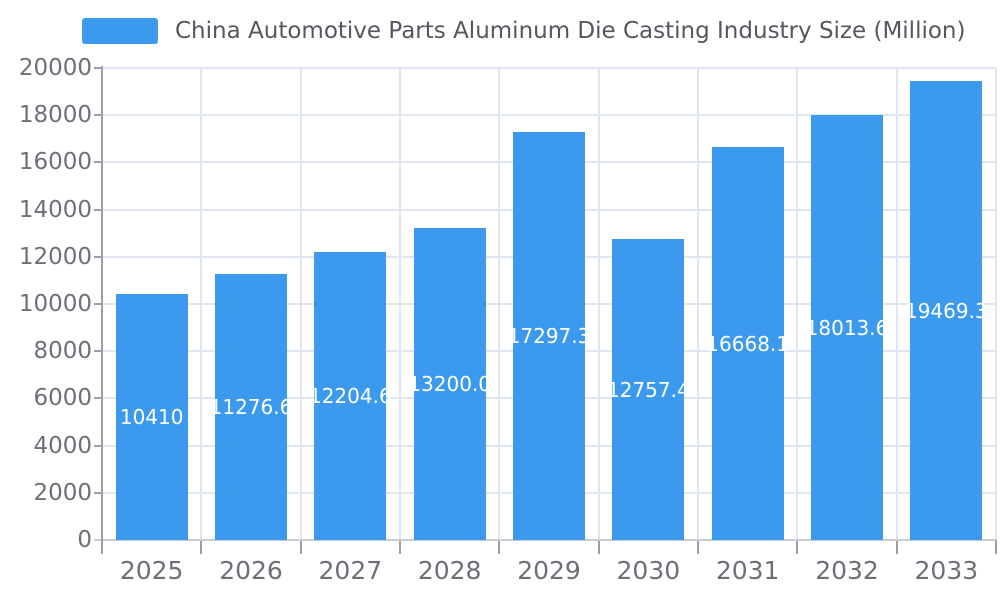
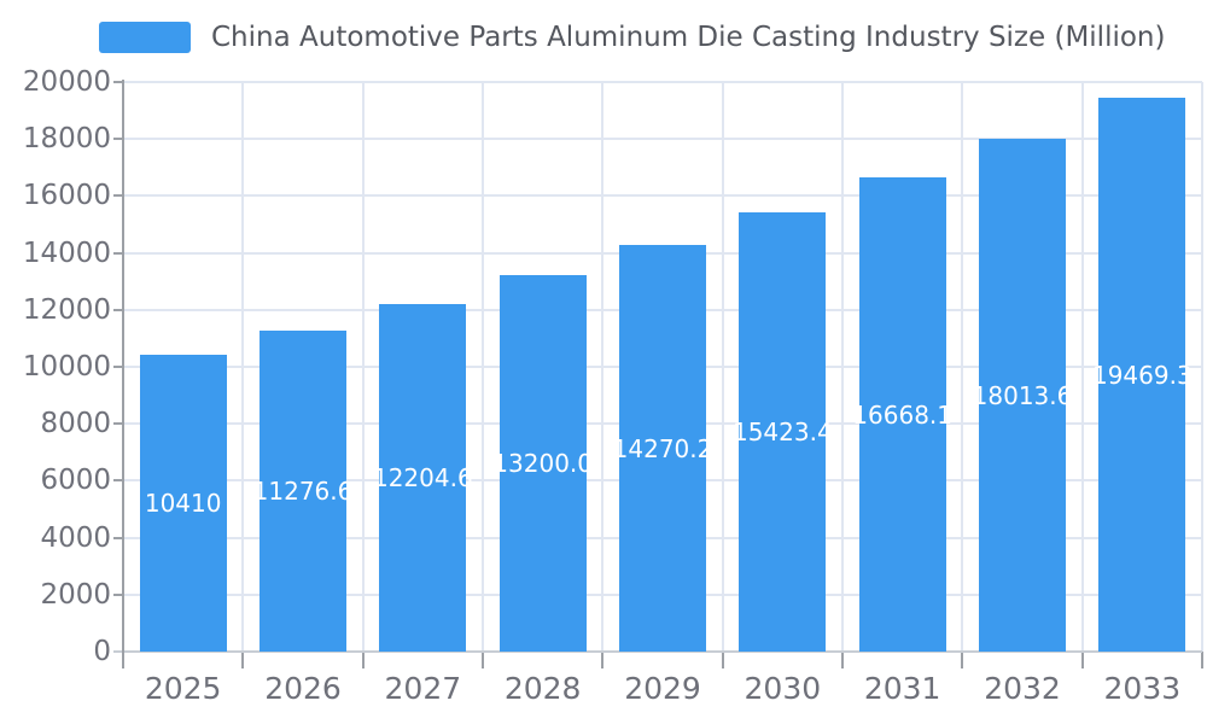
2029: 17297.3 -> 14270.2
2030: 12757.4 -> 15423.4
